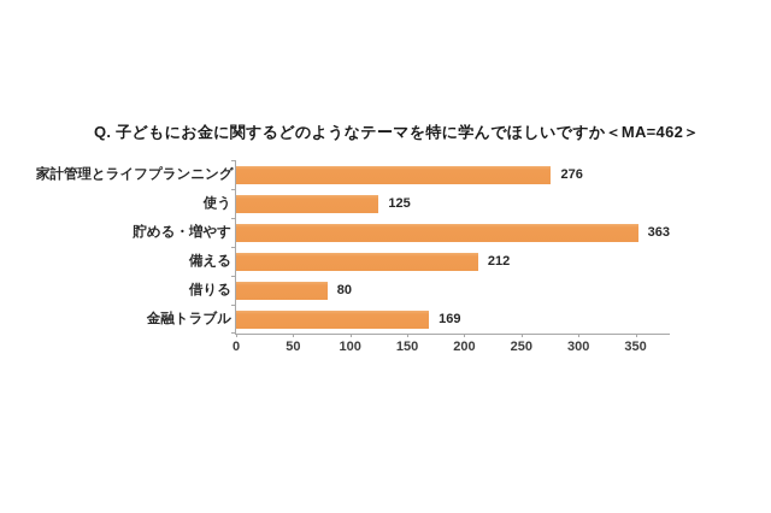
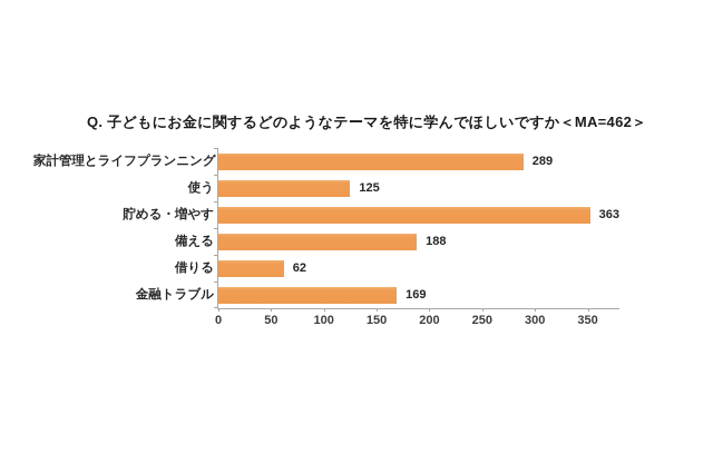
家計管理とライフプランニング: 276 -> 289
備える: 212 -> 188
借りる: 80 -> 62
